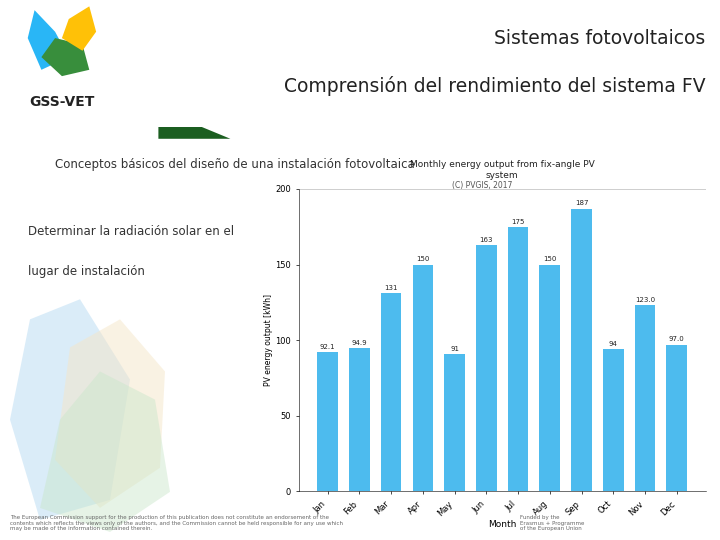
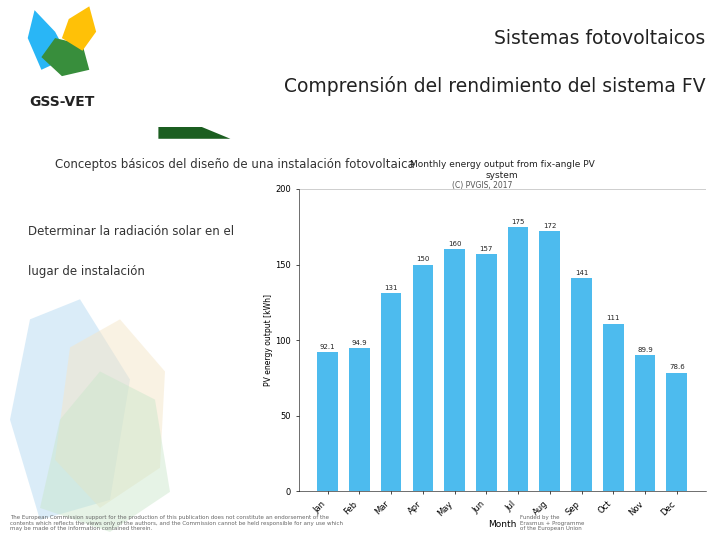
May: 91 -> 160
Jun: 163 -> 157
Aug: 150 -> 172
Sep: 187 -> 141
Oct: 94 -> 111
Nov: 123 -> 90
Dec: 97 -> 79
